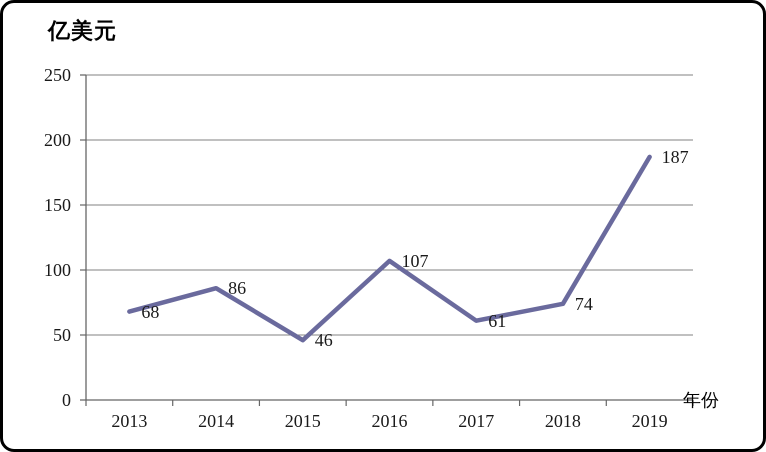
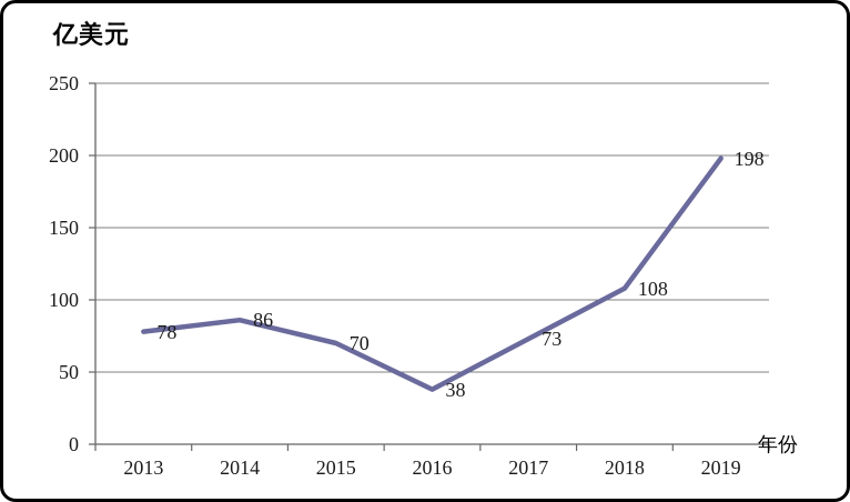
2013: 68 -> 78
2015: 46 -> 70
2016: 107 -> 38
2017: 61 -> 73
2018: 74 -> 108
2019: 187 -> 198
